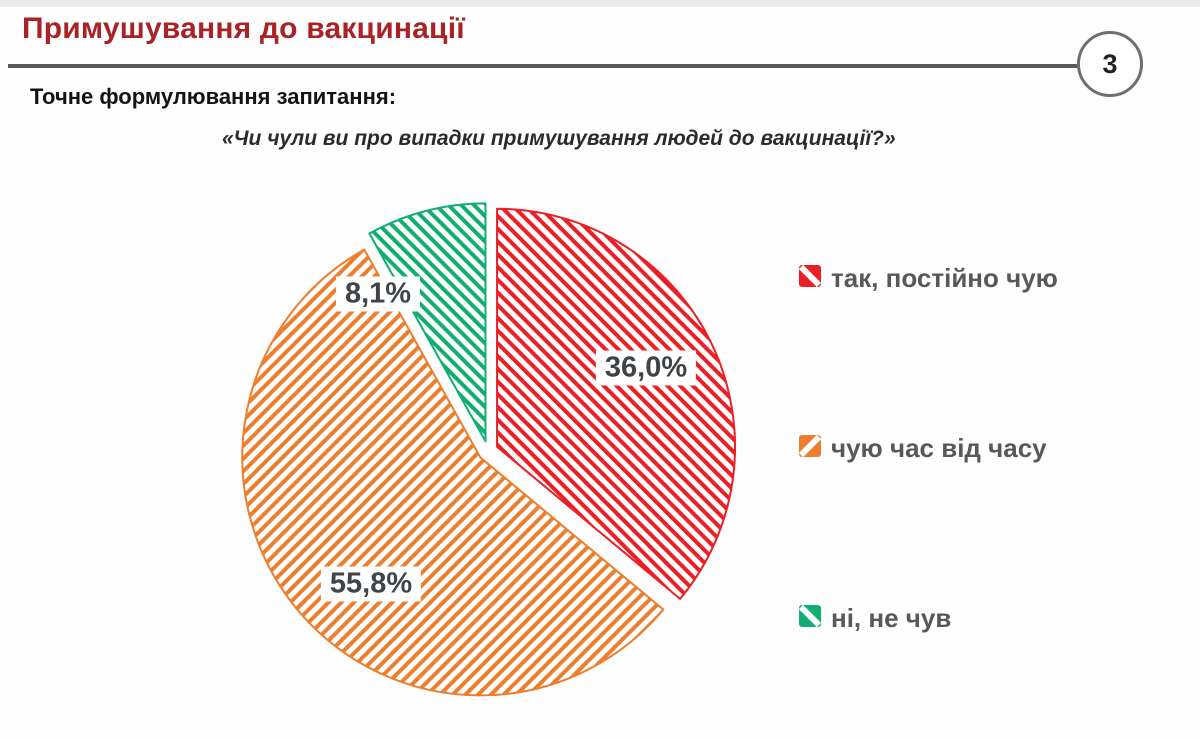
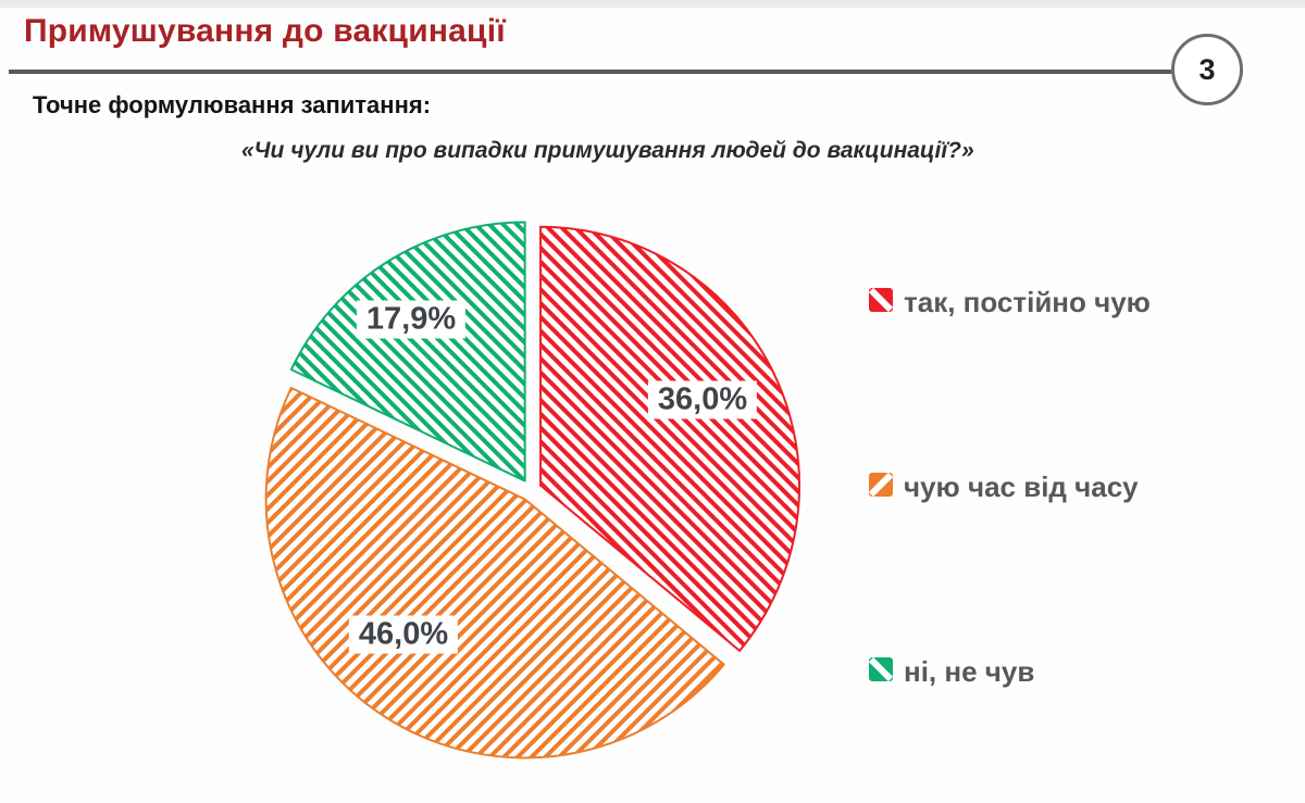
чую час від часу: 55,8% -> 46,0%
ні, не чув: 8,1% -> 17,9%
